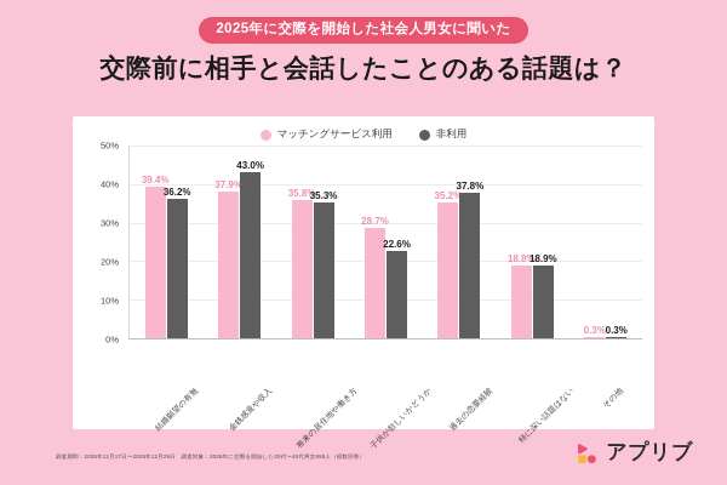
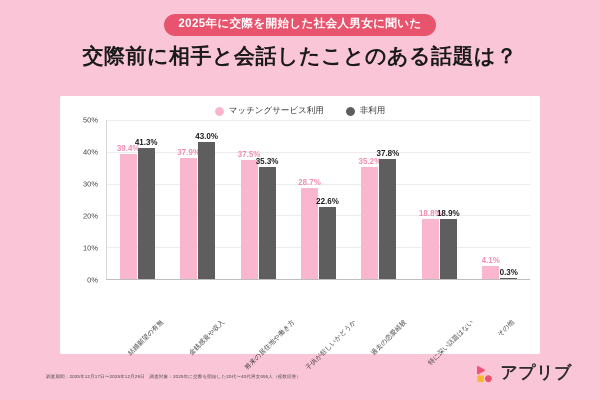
非利用/結婚願望の有無: 36.2% -> 41.3%
マッチングサービス利用/将来の居住地や働き方: 35.8% -> 37.5%
マッチングサービス利用/その他: 0.3% -> 4.1%
